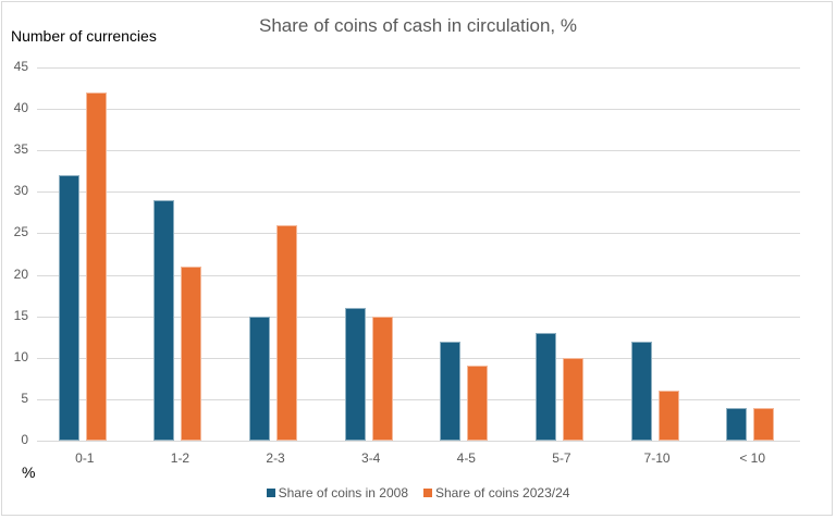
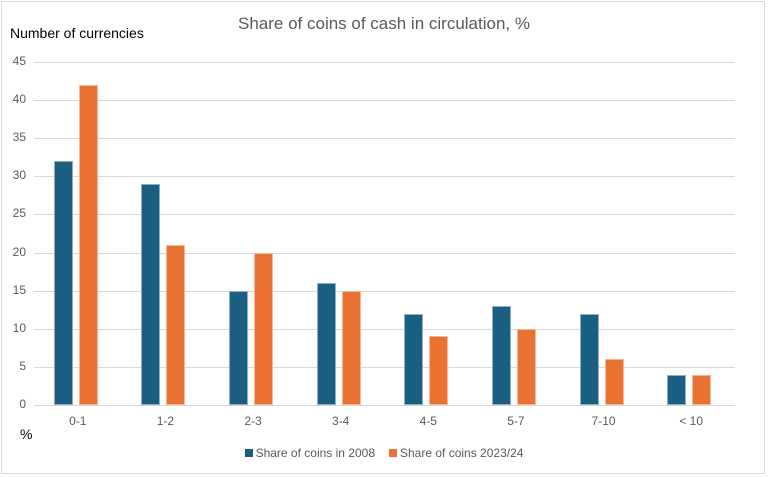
Share of coins 2023/24/2-3: 26 -> 20
